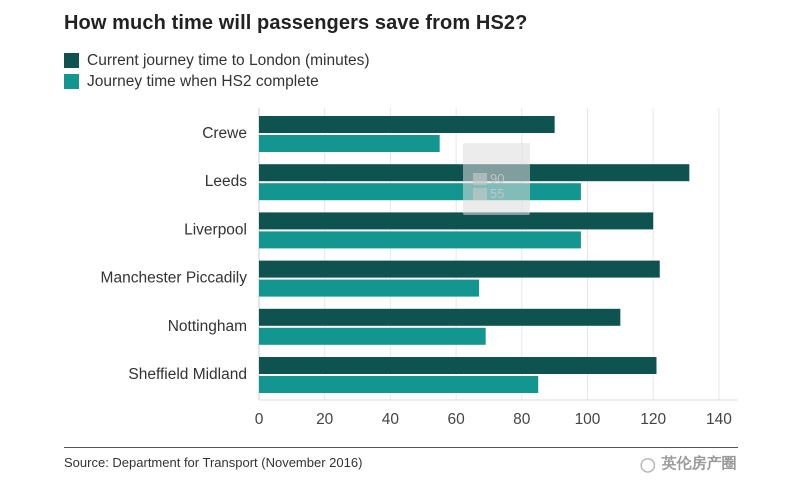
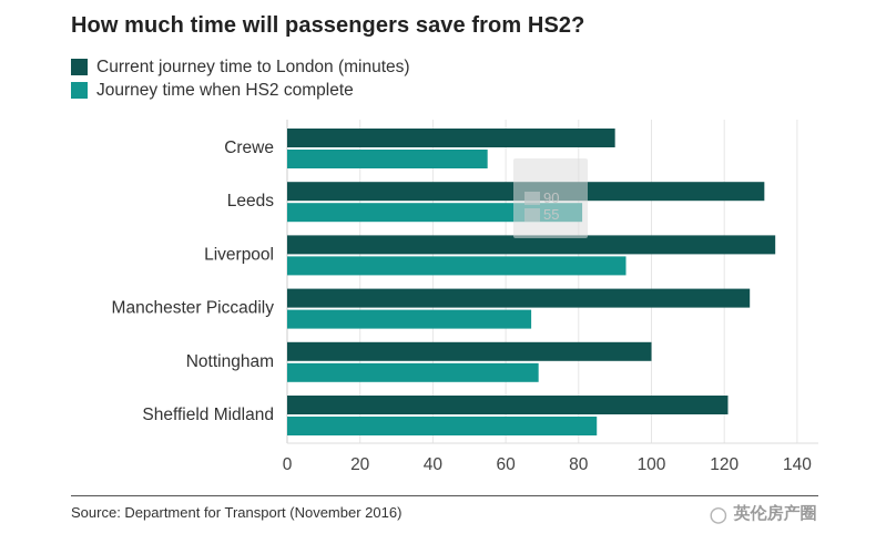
Journey time when HS2 complete/Leeds: 98 -> 81
Current journey time to London (minutes)/Liverpool: 120 -> 134
Journey time when HS2 complete/Liverpool: 98 -> 93
Current journey time to London (minutes)/Manchester Piccadily: 122 -> 127
Current journey time to London (minutes)/Nottingham: 110 -> 100
